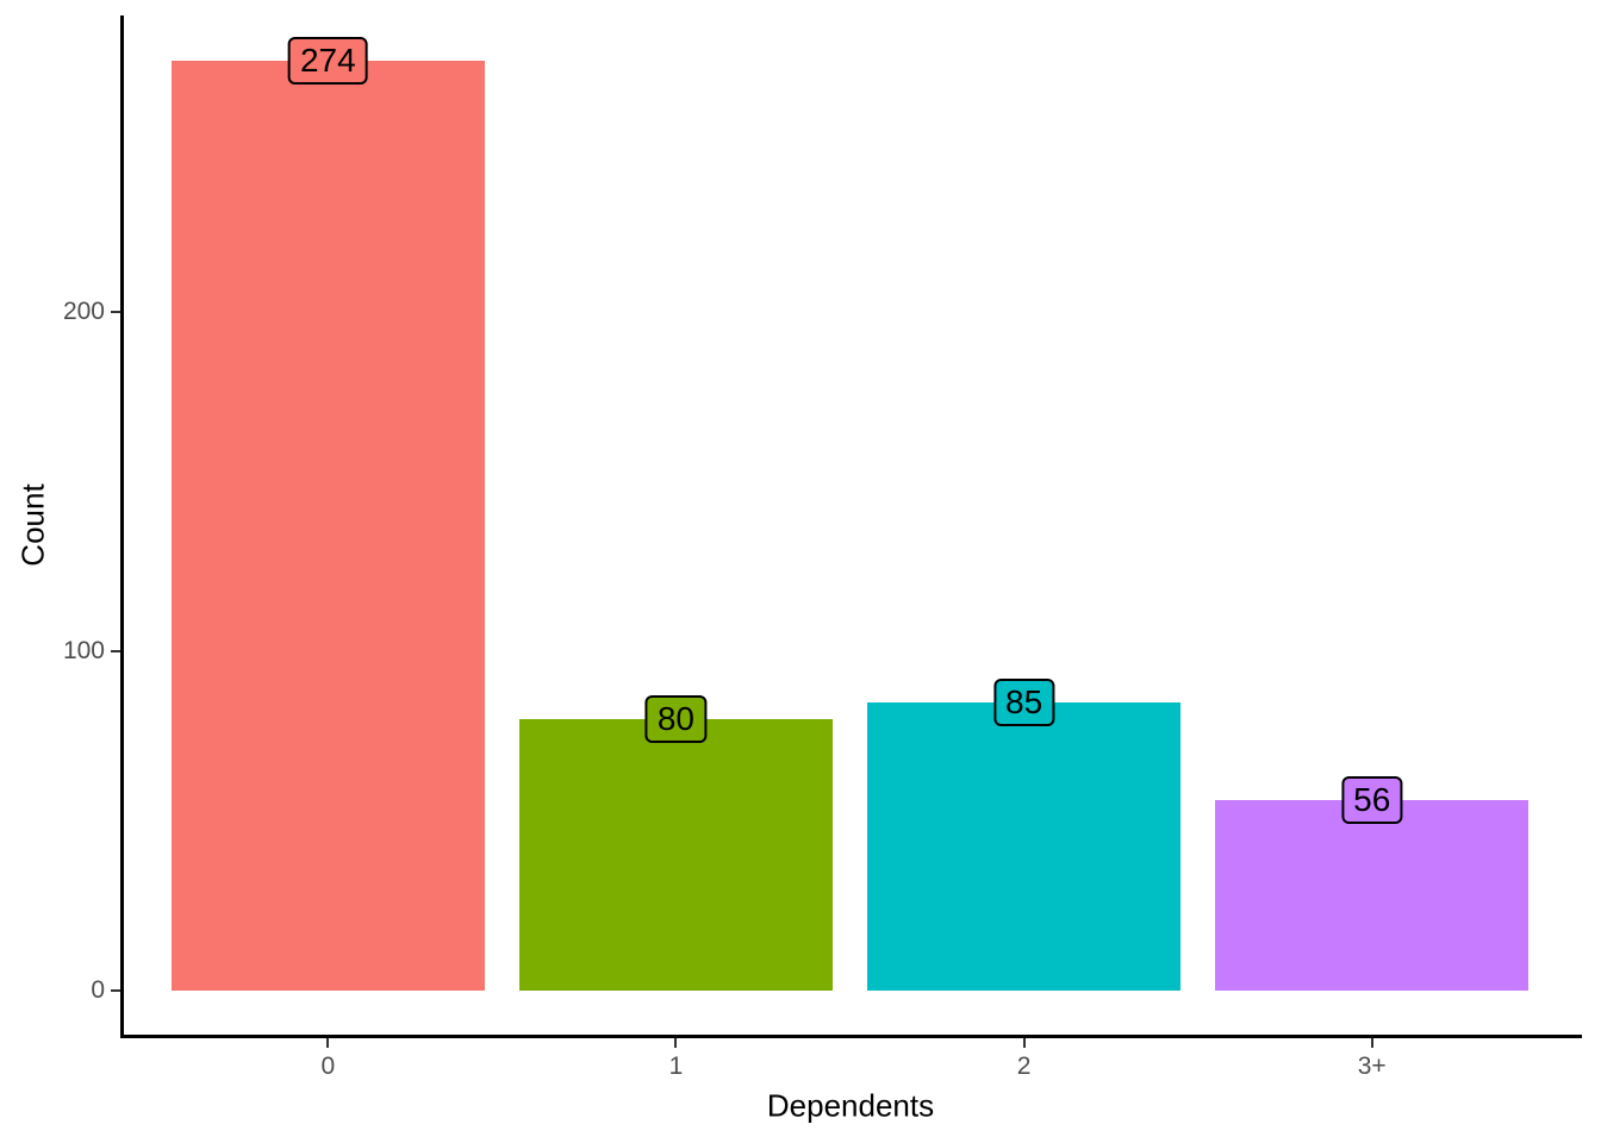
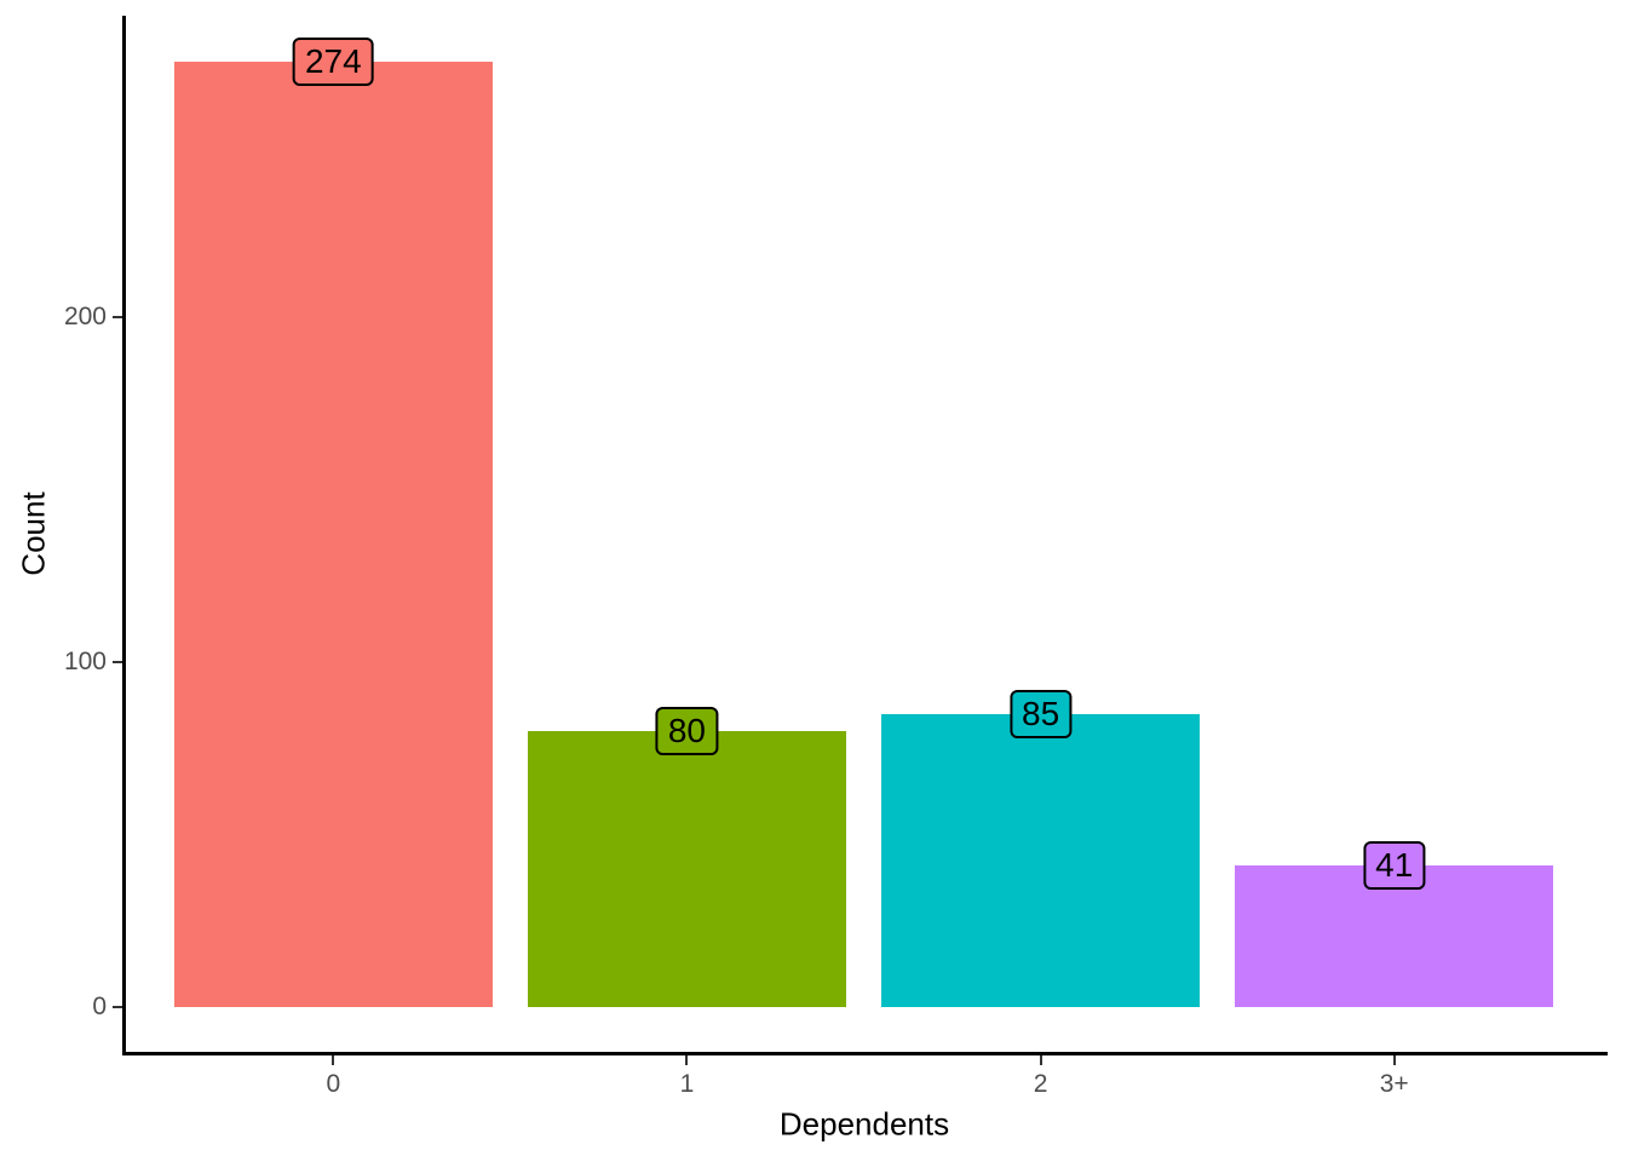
3+: 56 -> 41
